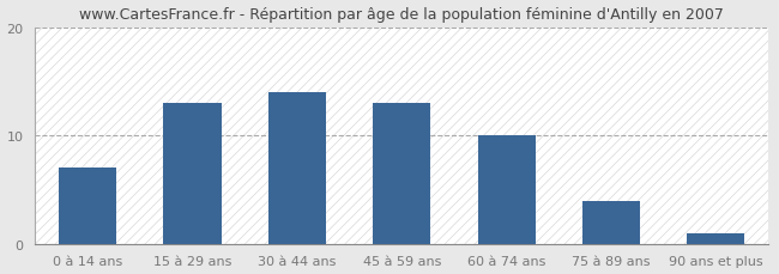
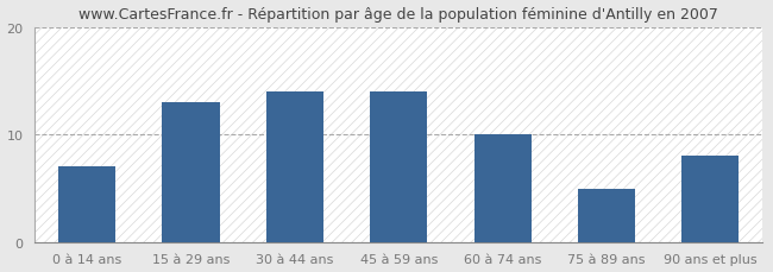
45 à 59 ans: 13 -> 14
75 à 89 ans: 4 -> 5
90 ans et plus: 1 -> 8
